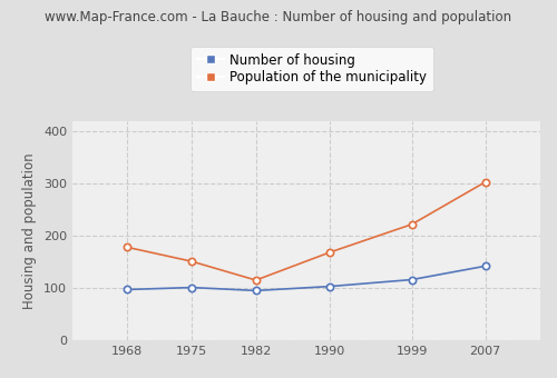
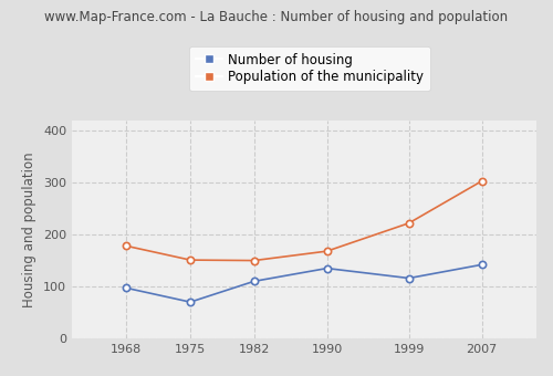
Number of housing/1975: 101 -> 70
Number of housing/1982: 95 -> 110
Population of the municipality/1982: 115 -> 150
Number of housing/1990: 103 -> 135
